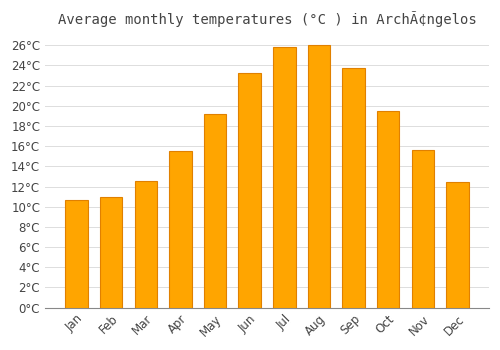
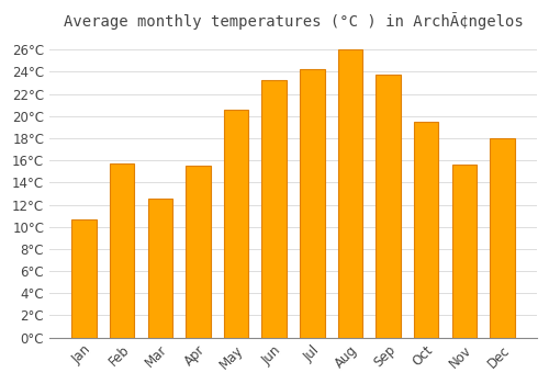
Feb: 11.0°C -> 15.7°C
May: 19.2°C -> 20.6°C
Jul: 25.8°C -> 24.2°C
Dec: 12.4°C -> 18.0°C
